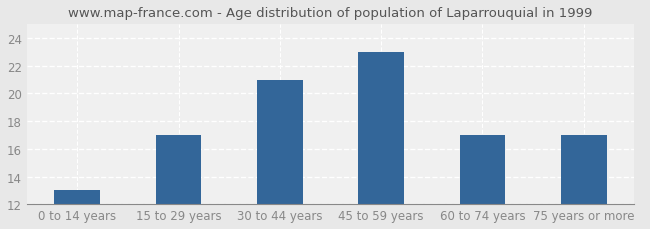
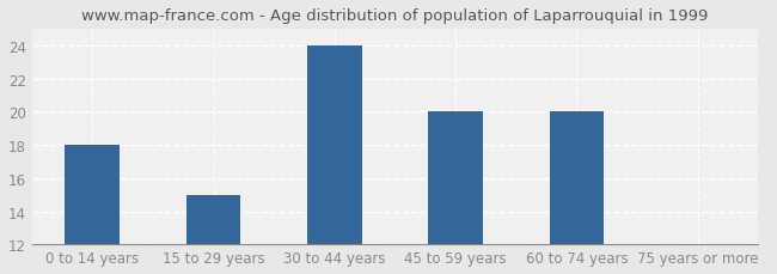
0 to 14 years: 13 -> 18
15 to 29 years: 17 -> 15
30 to 44 years: 21 -> 24
45 to 59 years: 23 -> 20
60 to 74 years: 17 -> 20
75 years or more: 17 -> 12
